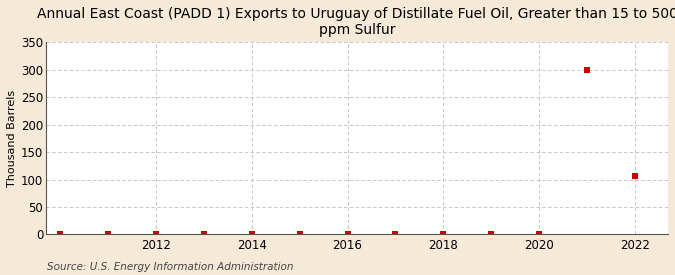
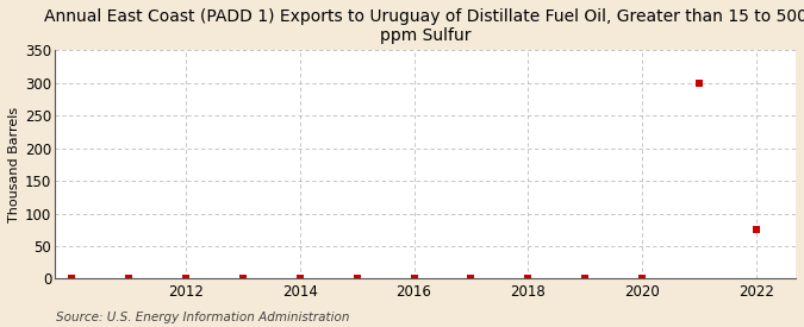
2022: 106 -> 75
